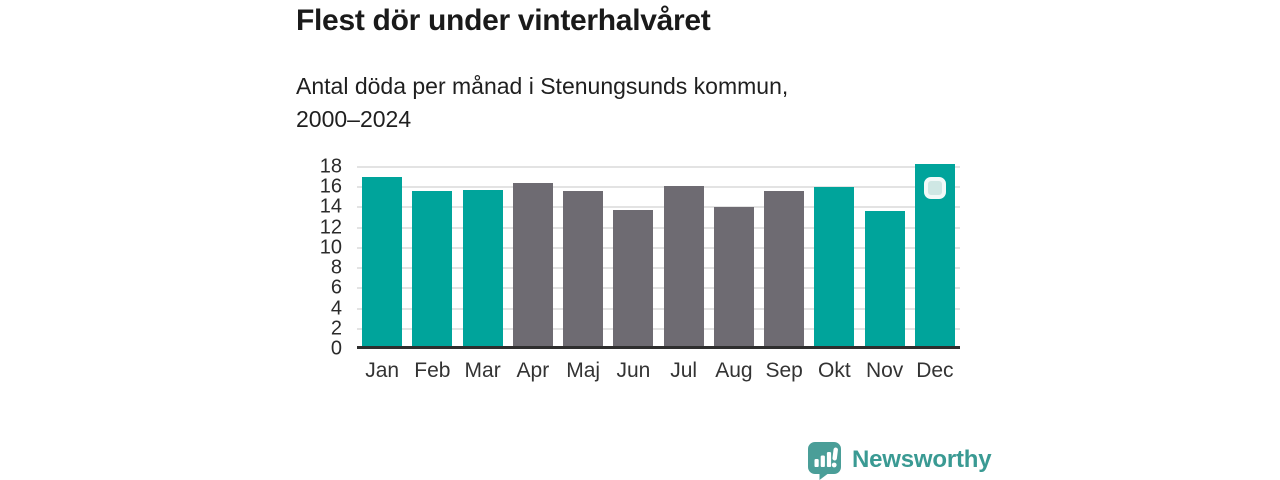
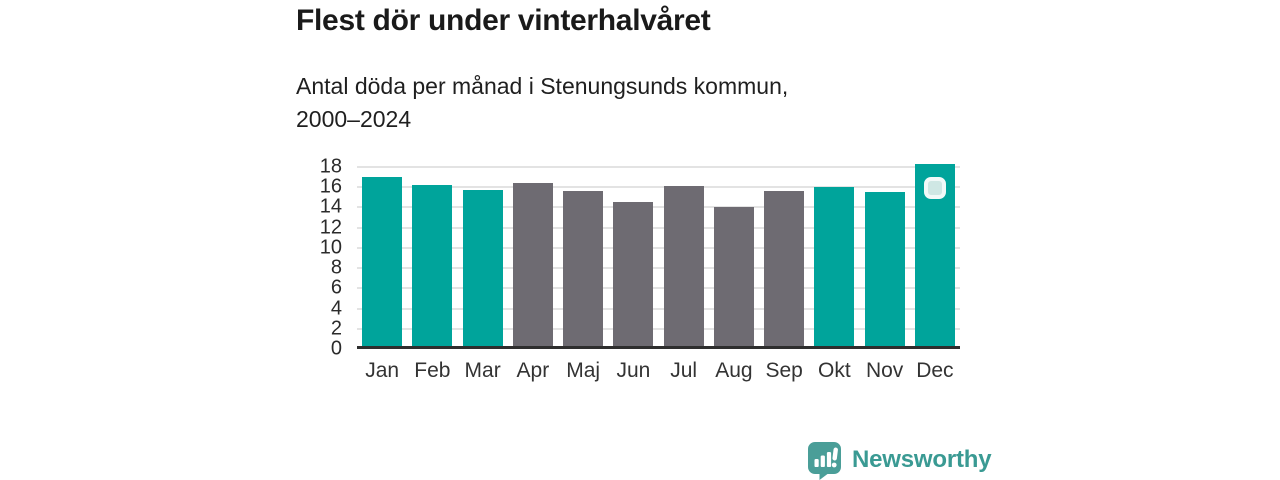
Feb: 15.3 -> 15.9
Jun: 13.5 -> 14.2
Nov: 13.4 -> 15.2
